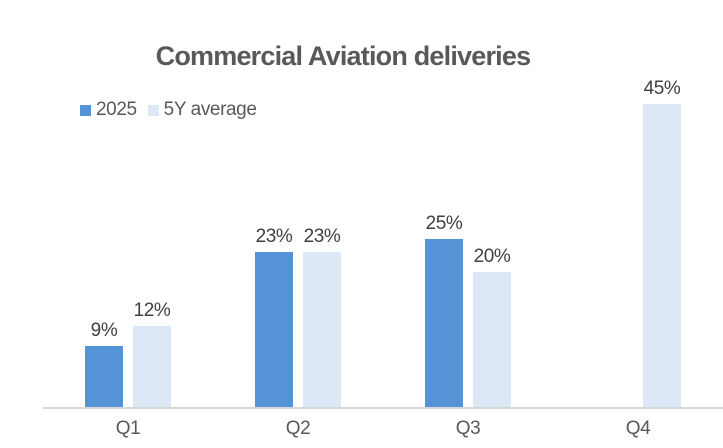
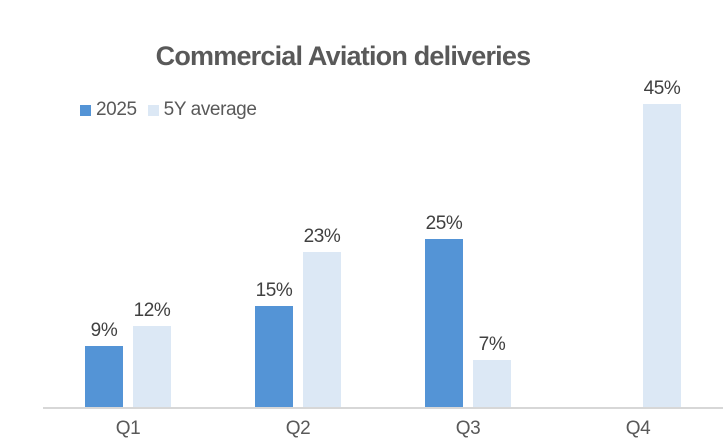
2025/Q2: 23% -> 15%
5Y average/Q3: 20% -> 7%
